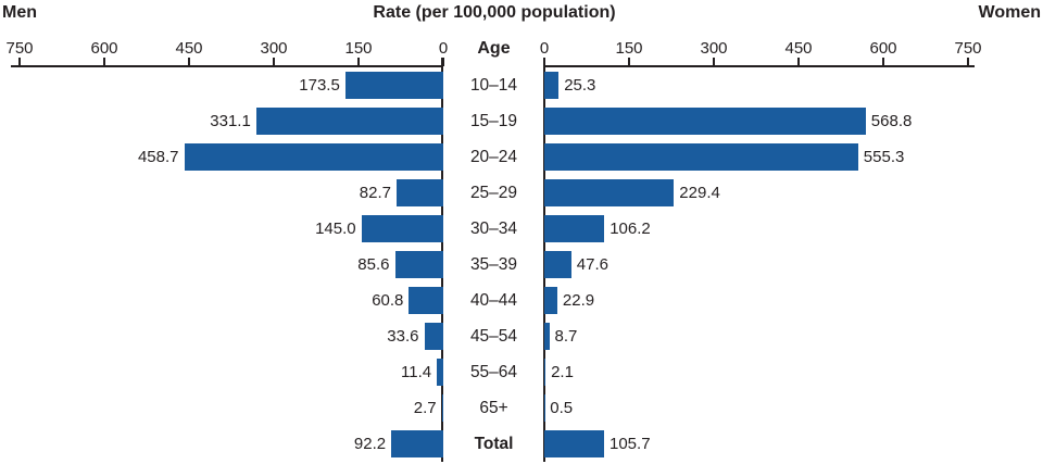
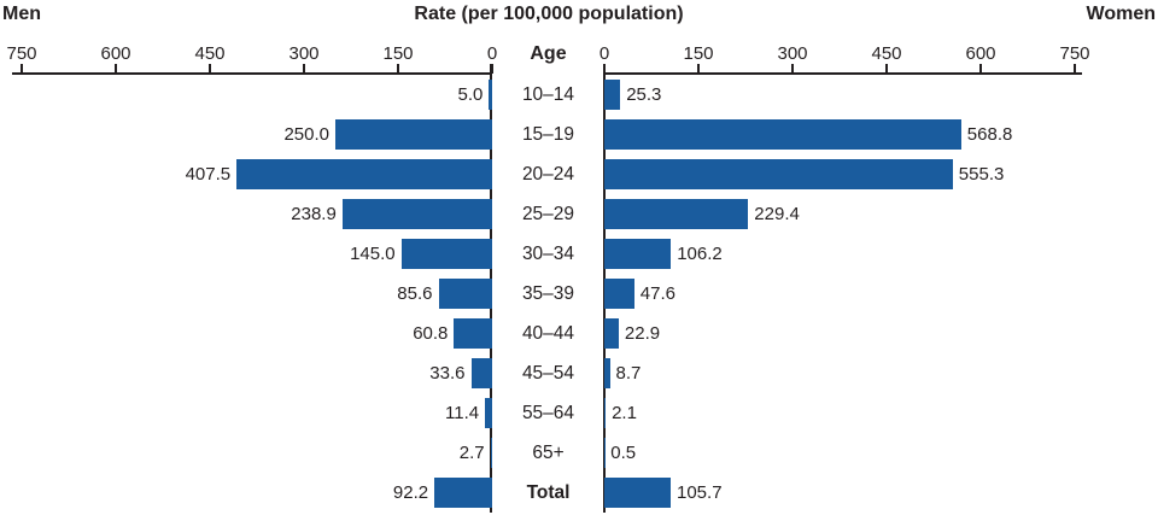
Men/10–14: 173.5 -> 5.0
Men/15–19: 331.1 -> 250.0
Men/20–24: 458.7 -> 407.5
Men/25–29: 82.7 -> 238.9
